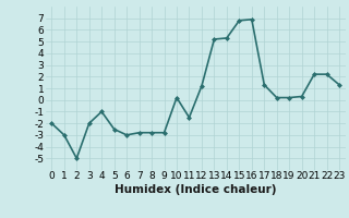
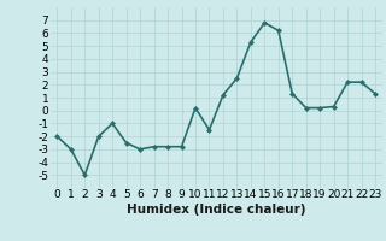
13: 5.2 -> 2.5
16: 6.9 -> 6.2
